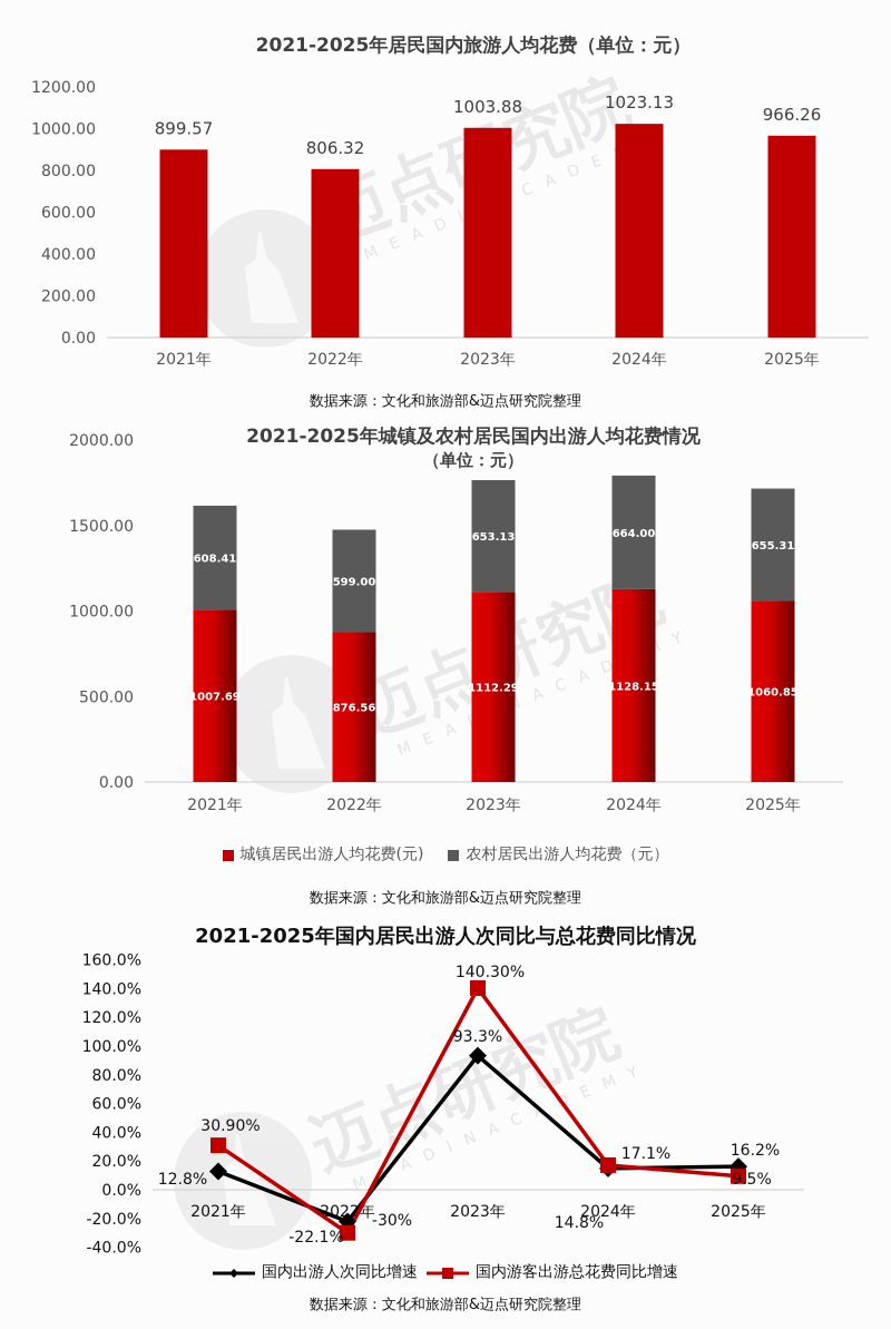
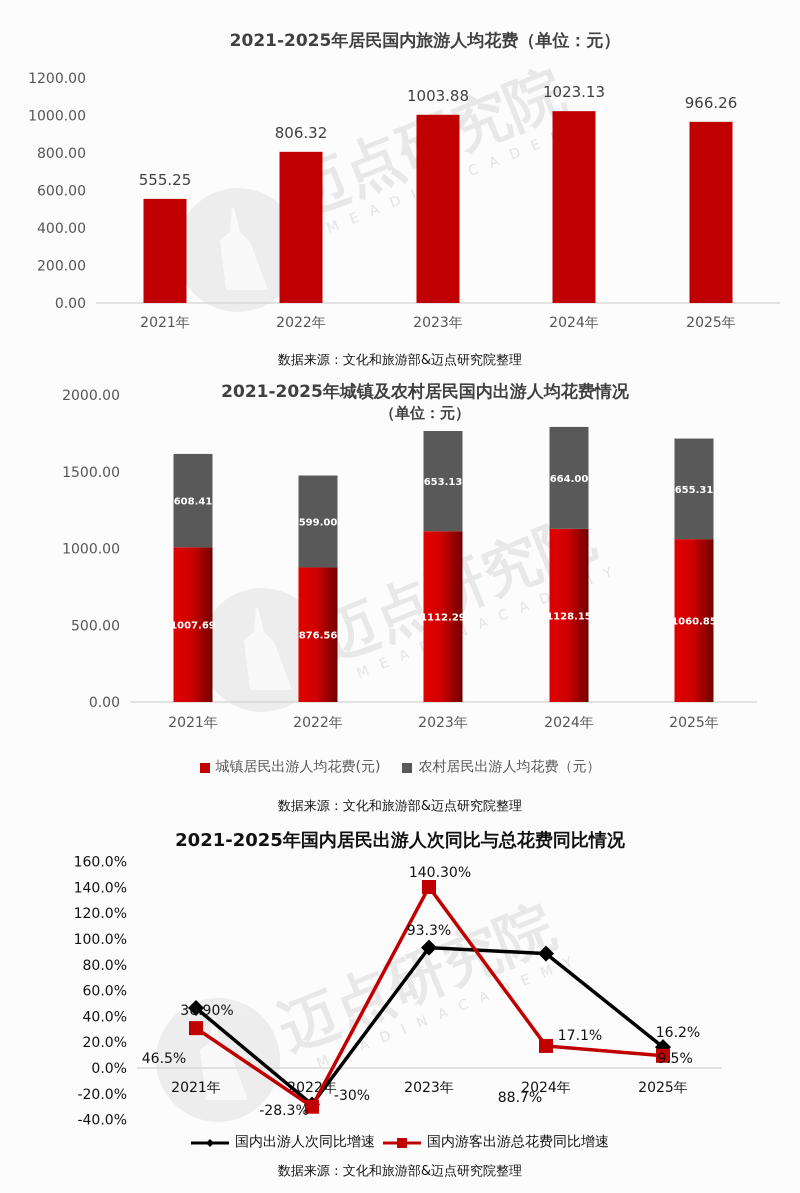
2021-2025年居民国内旅游人均花费（单位：元）/2021年: 899.57 -> 555.25
2021-2025年国内居民出游人次同比与总花费同比情况/国内出游人次同比增速/2021年: 12.8% -> 46.5%
2021-2025年国内居民出游人次同比与总花费同比情况/国内出游人次同比增速/2022年: -22.1% -> -28.3%
2021-2025年国内居民出游人次同比与总花费同比情况/国内出游人次同比增速/2024年: 14.8% -> 88.7%
